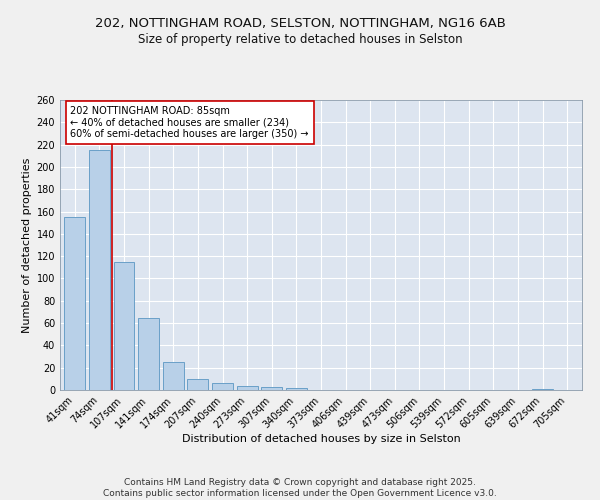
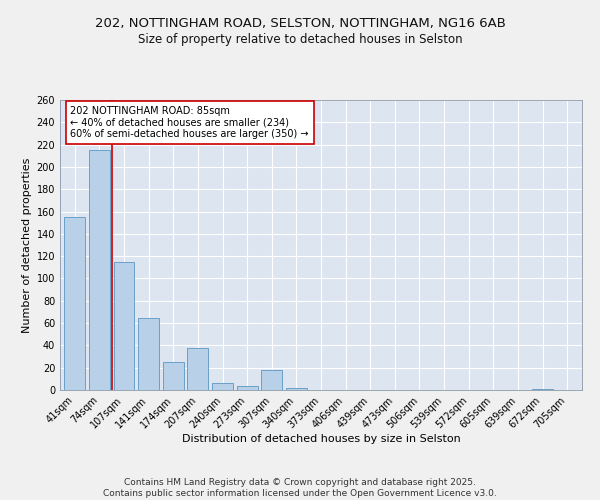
207sqm: 10 -> 38
307sqm: 3 -> 18
